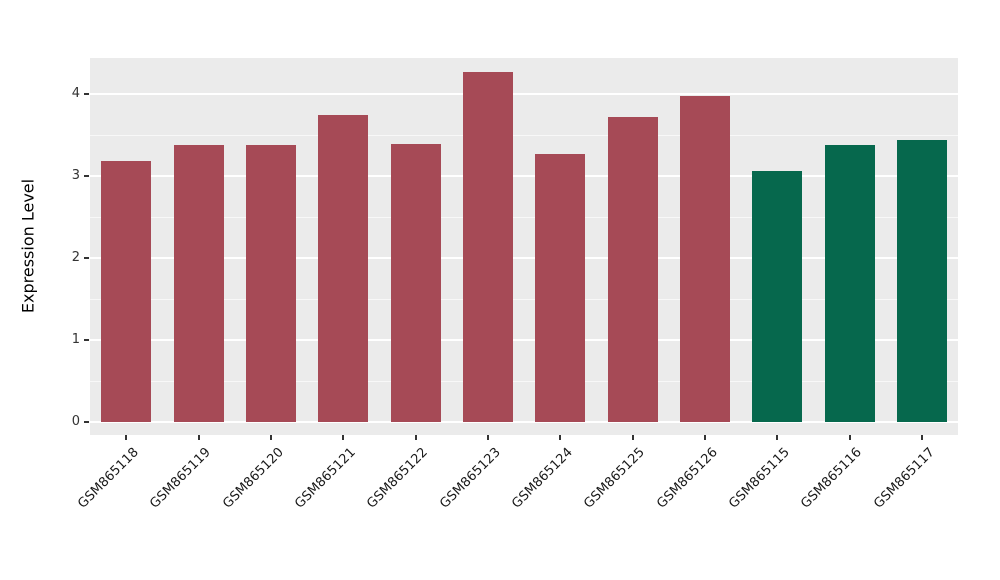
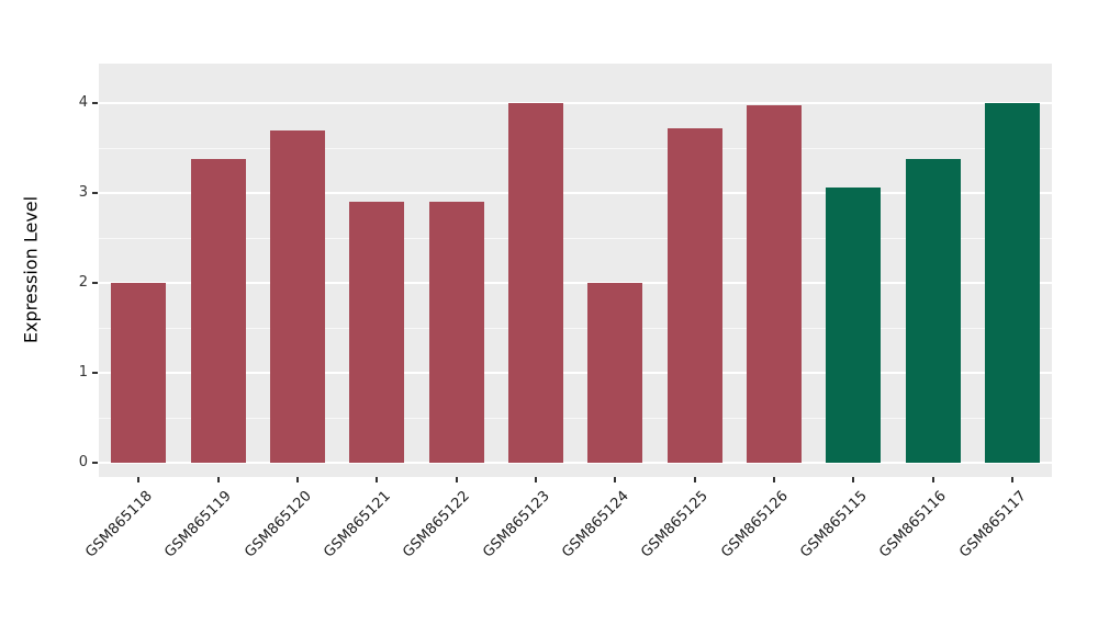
GSM865118: 3.2 -> 2.0
GSM865120: 3.4 -> 3.7
GSM865121: 3.8 -> 2.9
GSM865122: 3.4 -> 2.9
GSM865123: 4.3 -> 4.0
GSM865124: 3.3 -> 2.0
GSM865117: 3.4 -> 4.0
